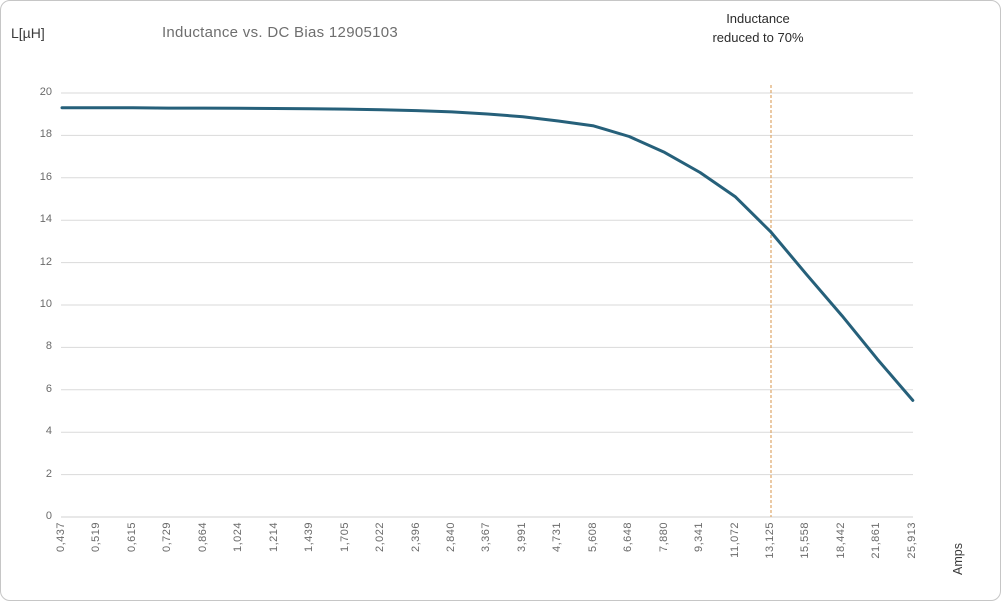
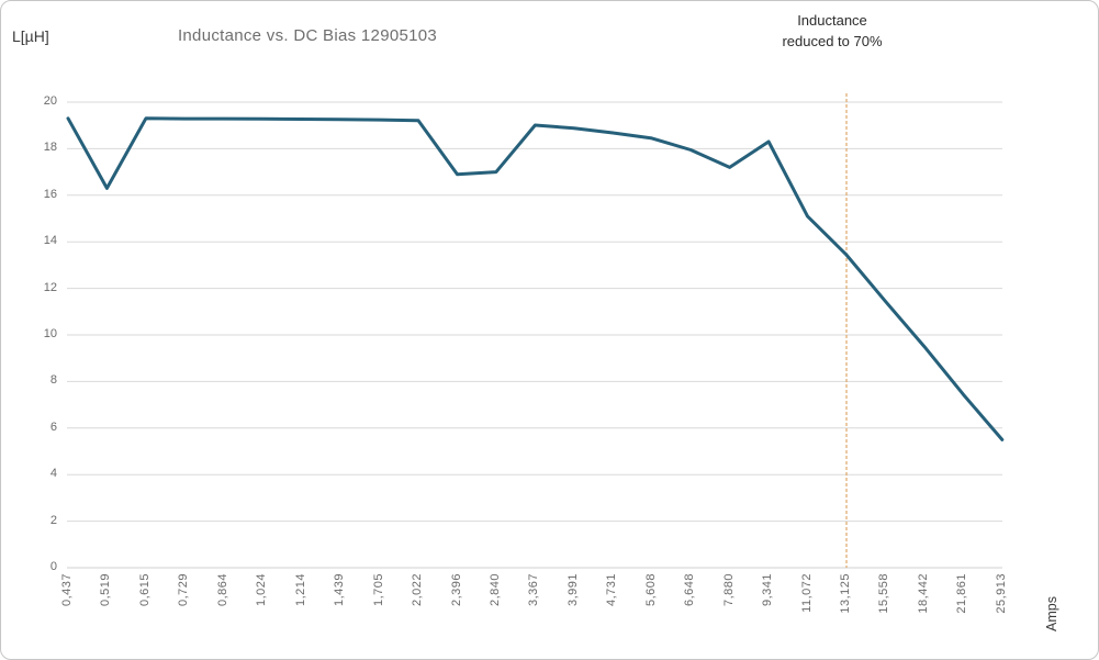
0,519: 19.3 -> 16.3
2,396: 19.2 -> 16.9
2,840: 19.1 -> 17.0
9,341: 16.2 -> 18.3
